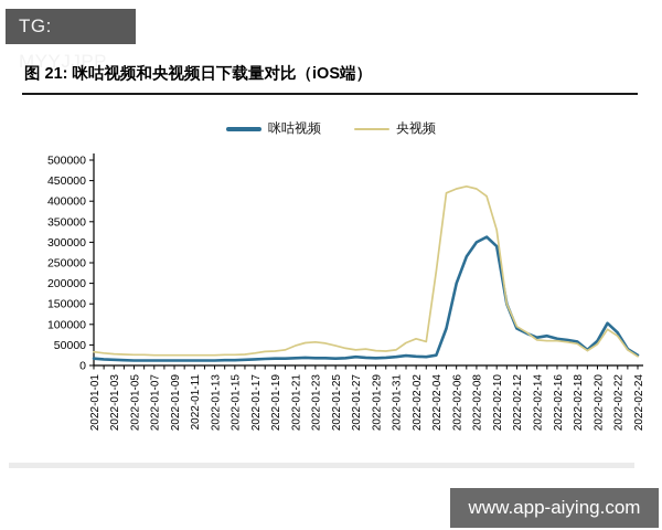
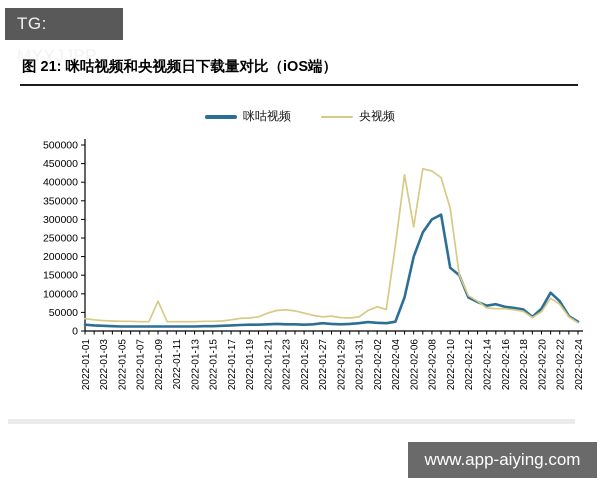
央视频/2022-01-09: 20000 -> 80000
央视频/2022-02-06: 430000 -> 280000
咪咕视频/2022-02-10: 290000 -> 170000
